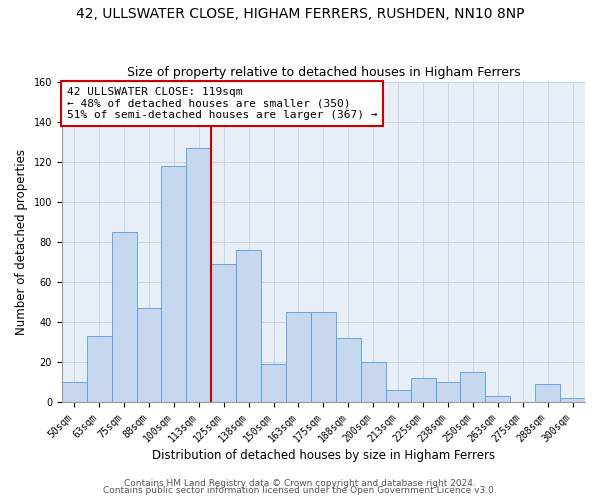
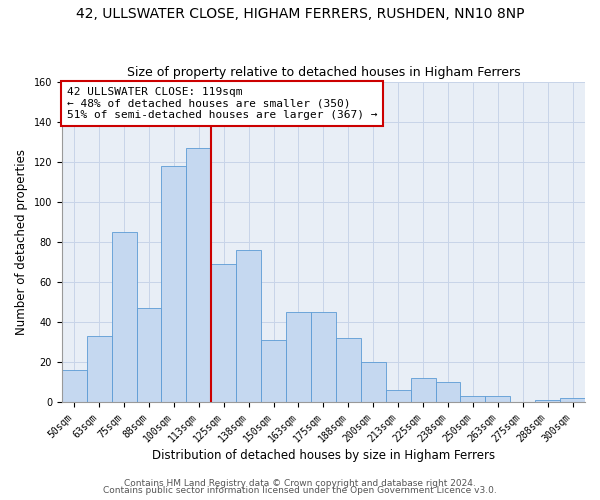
50sqm: 10 -> 16
150sqm: 19 -> 31
250sqm: 15 -> 3
288sqm: 9 -> 1
